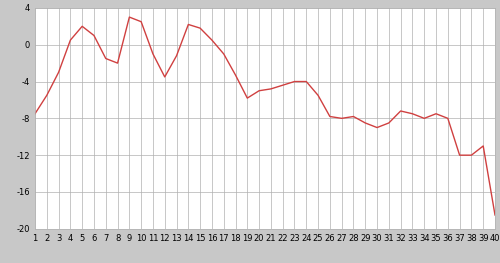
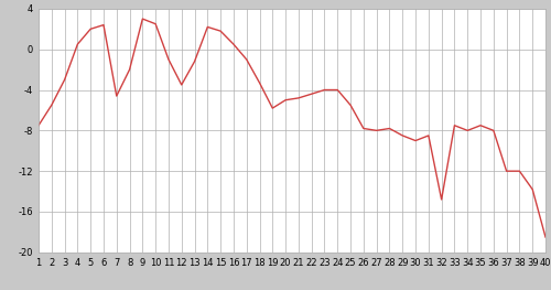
6: 1.0 -> 2.4
7: -1.5 -> -4.6
32: -7.2 -> -14.8
39: -11.0 -> -13.8
